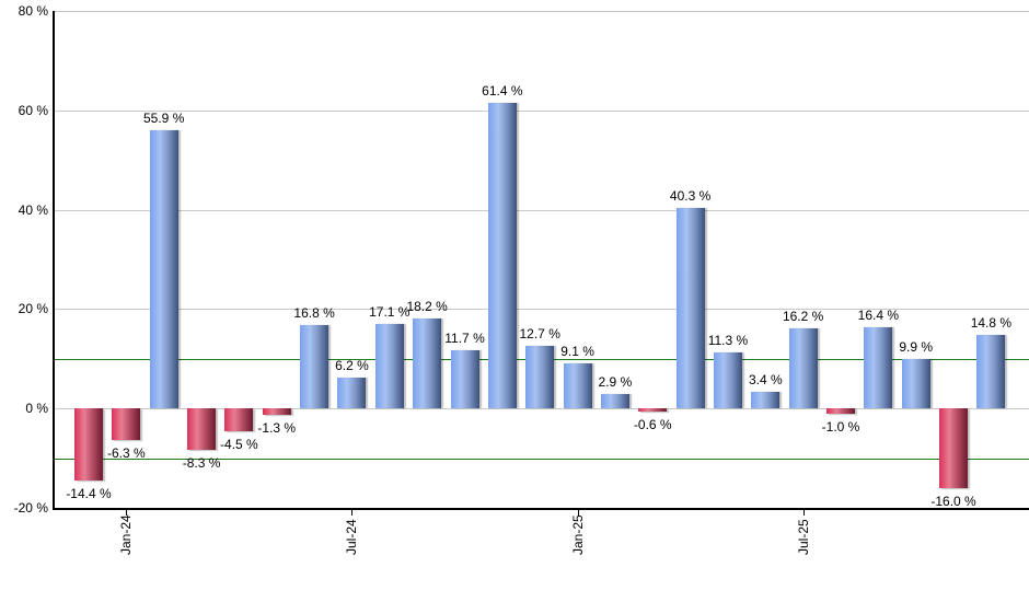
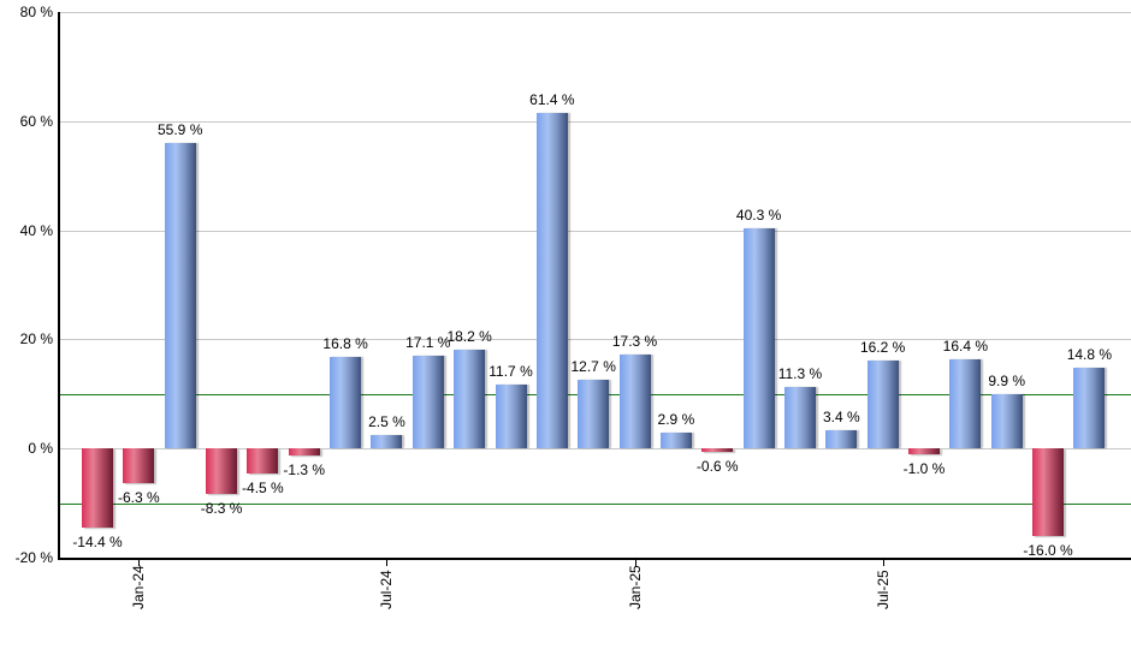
Jul-24: 6.2 -> 2.5
Jan-25: 9.1 -> 17.3
